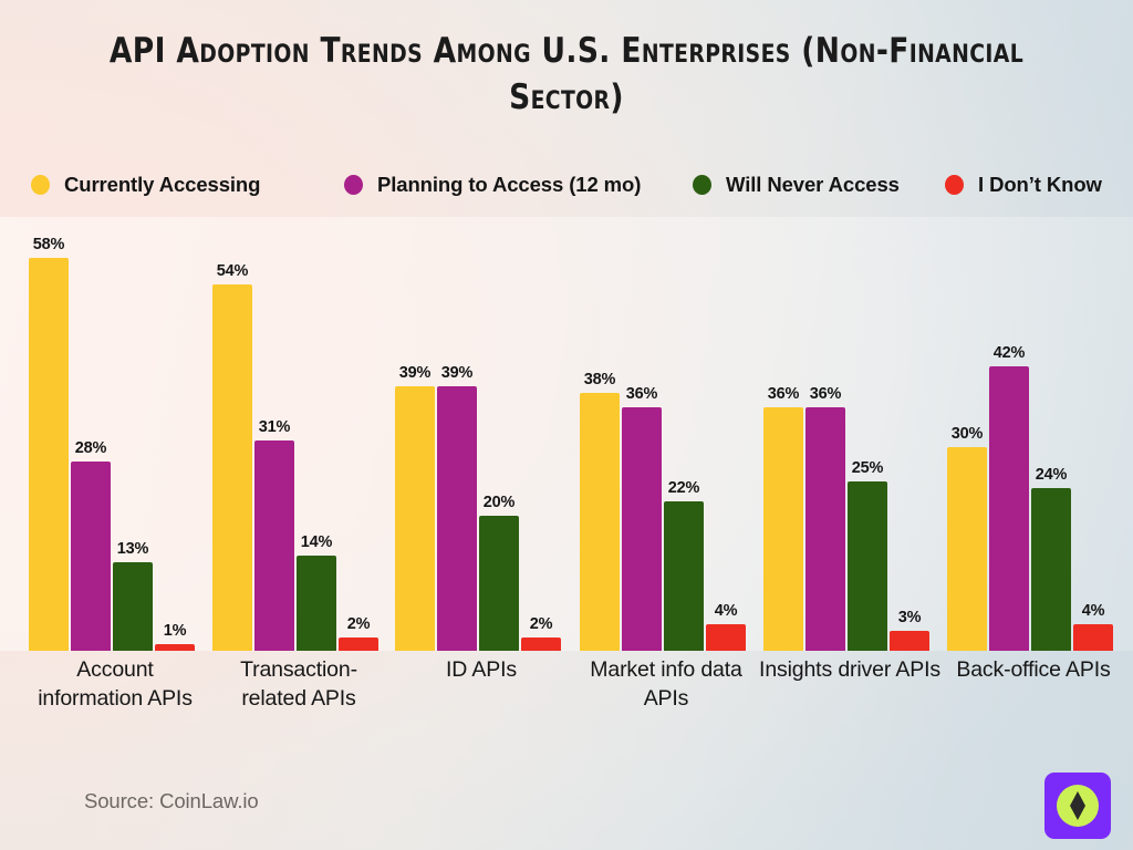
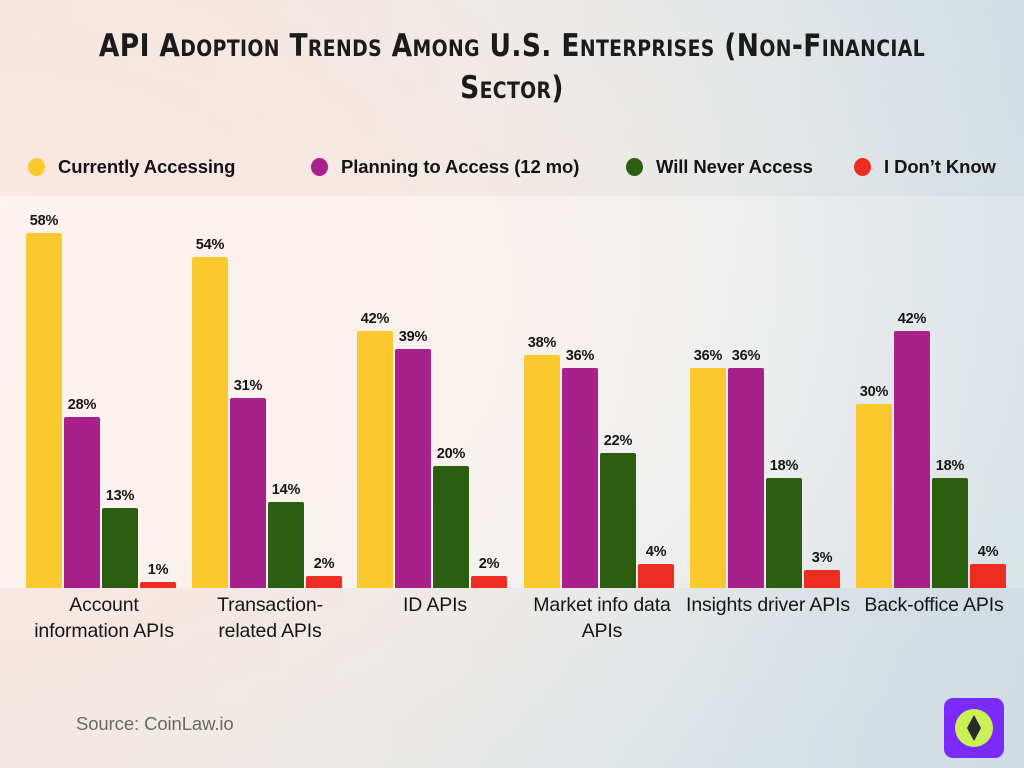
Currently Accessing/ID APIs: 39% -> 42%
Will Never Access/Insights driver APIs: 25% -> 18%
Will Never Access/Back-office APIs: 24% -> 18%
